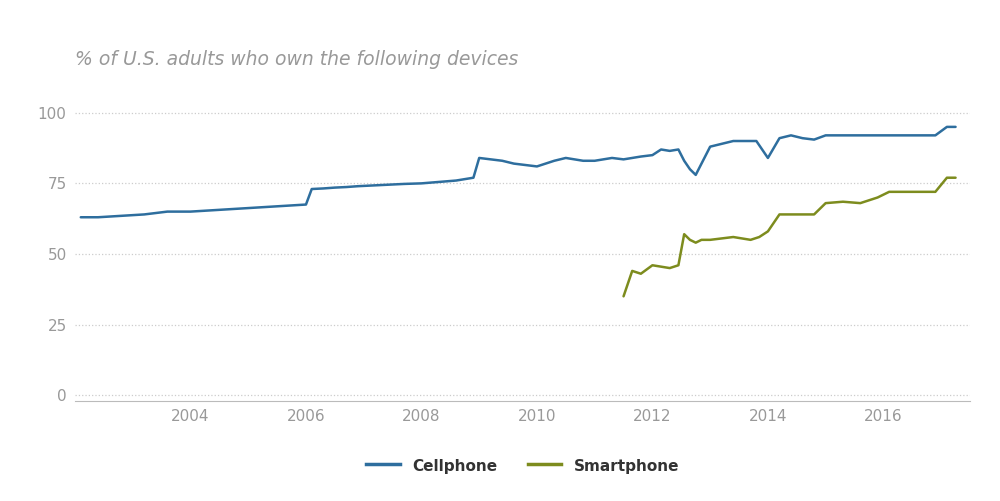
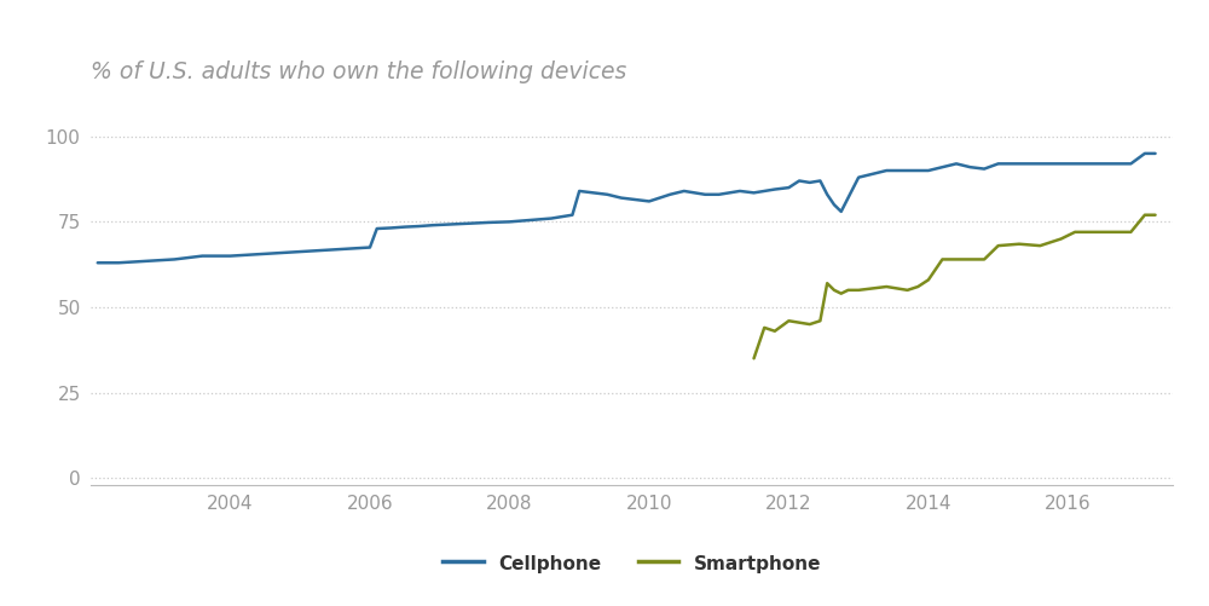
Cellphone/2014: 84.0 -> 90.0
